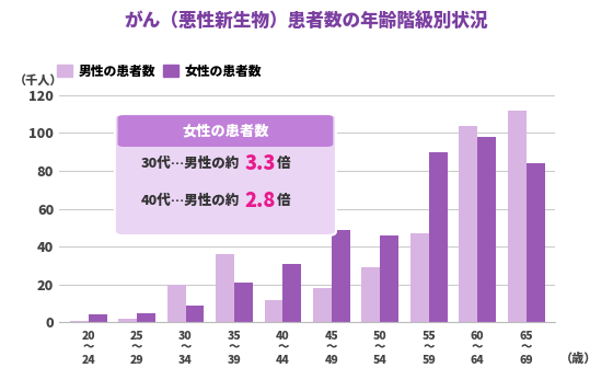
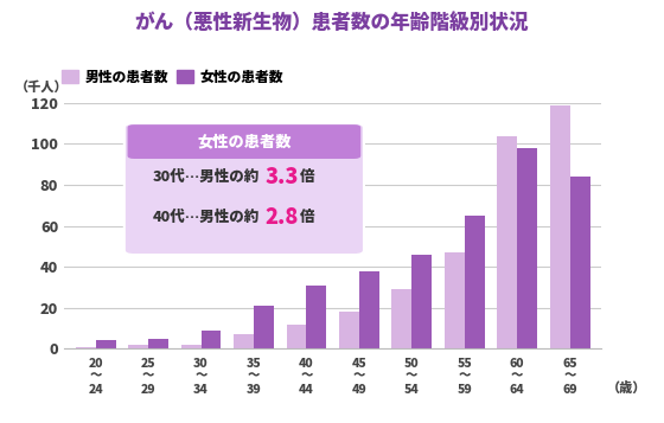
男性の患者数/30 〜 34: 20 -> 2
男性の患者数/35 〜 39: 36 -> 7
女性の患者数/45 〜 49: 49 -> 38
女性の患者数/55 〜 59: 90 -> 65
男性の患者数/65 〜 69: 112 -> 119
